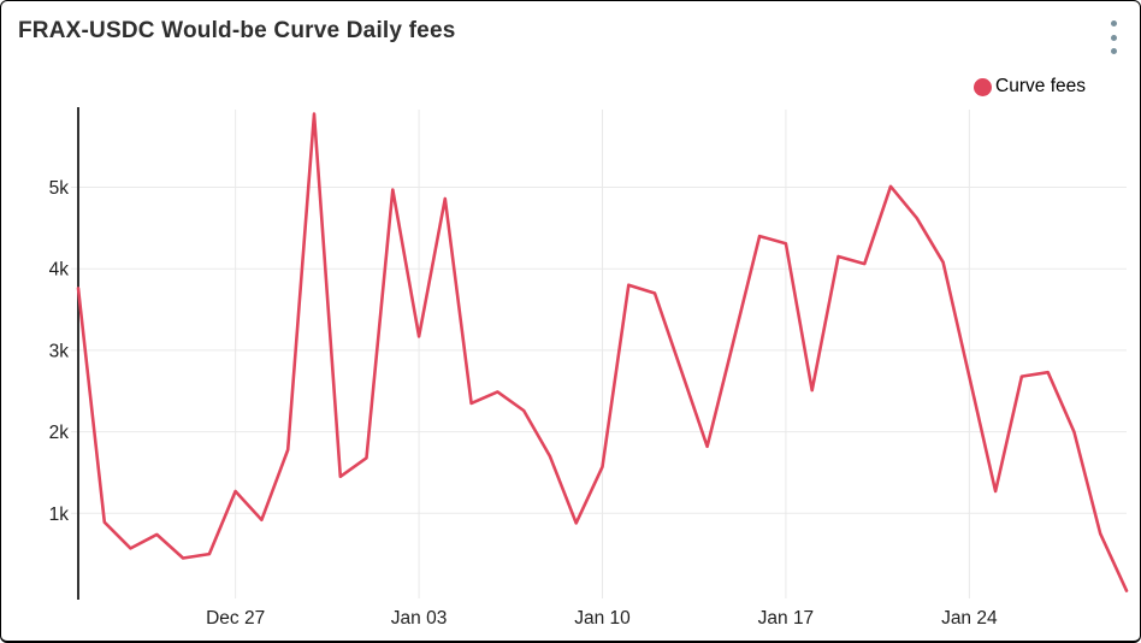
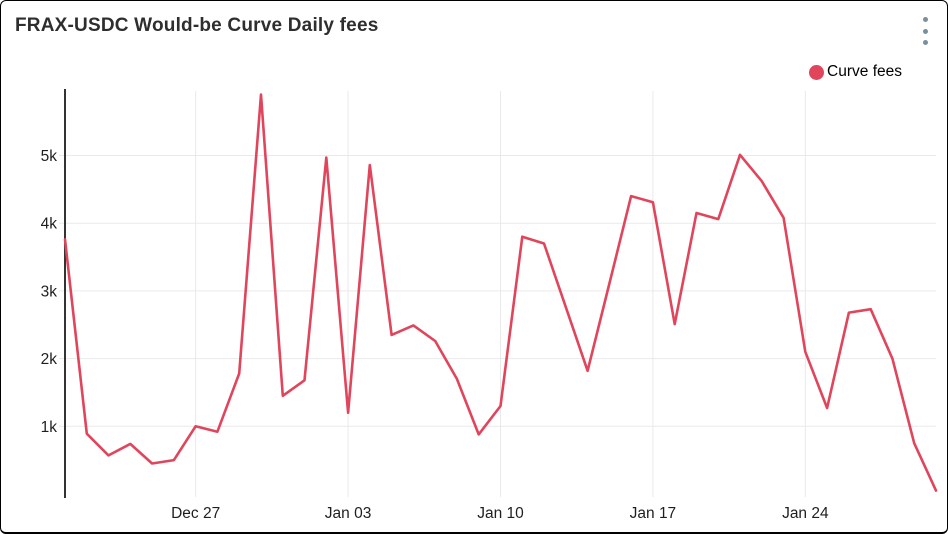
Dec 27: 1.3k -> 1.0k
Jan 03: 3.2k -> 1.2k
Jan 10: 1.6k -> 1.3k
Jan 24: 2.7k -> 2.1k
